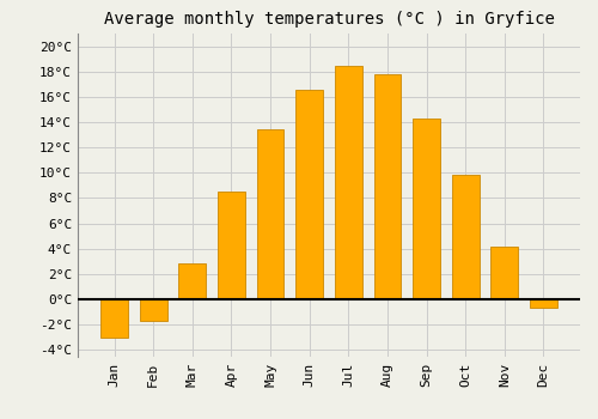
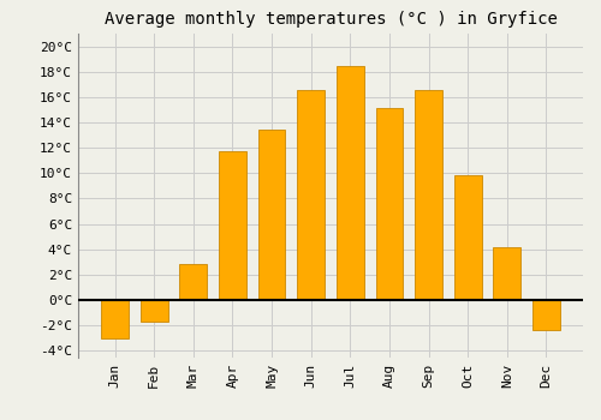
Apr: 8.5°C -> 11.7°C
Aug: 17.8°C -> 15.1°C
Sep: 14.3°C -> 16.6°C
Dec: -0.7°C -> -2.4°C
